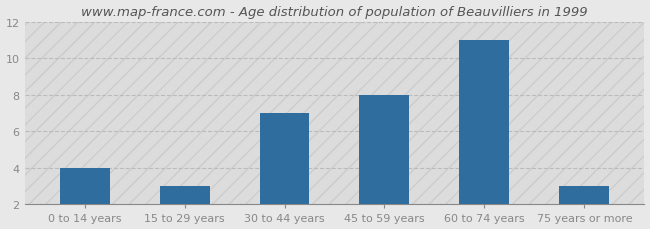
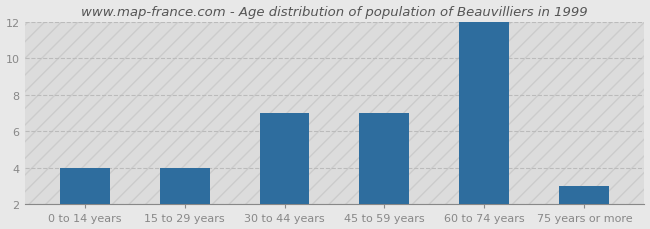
15 to 29 years: 3 -> 4
45 to 59 years: 8 -> 7
60 to 74 years: 11 -> 12
